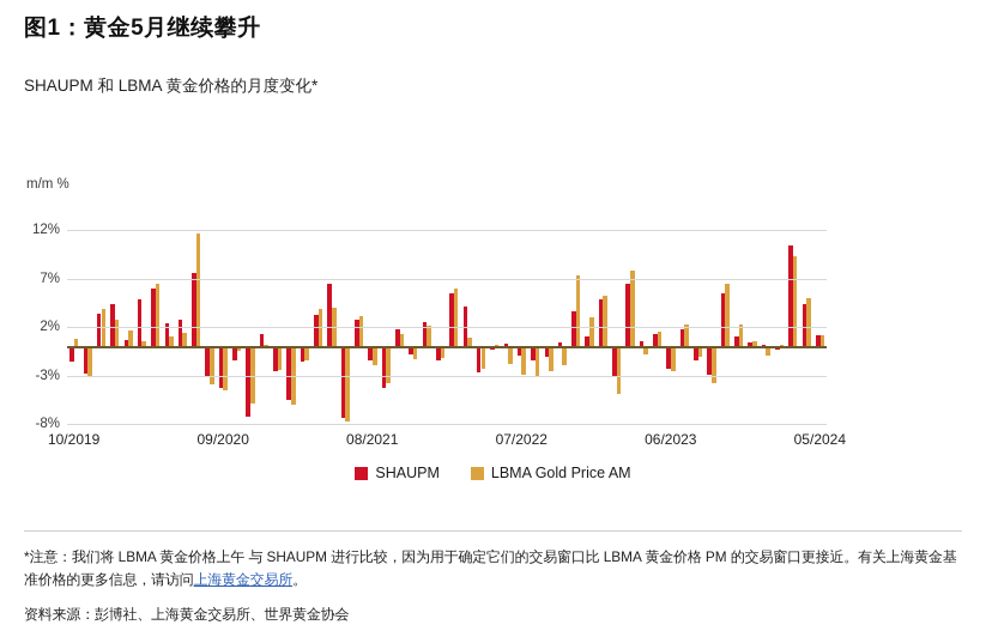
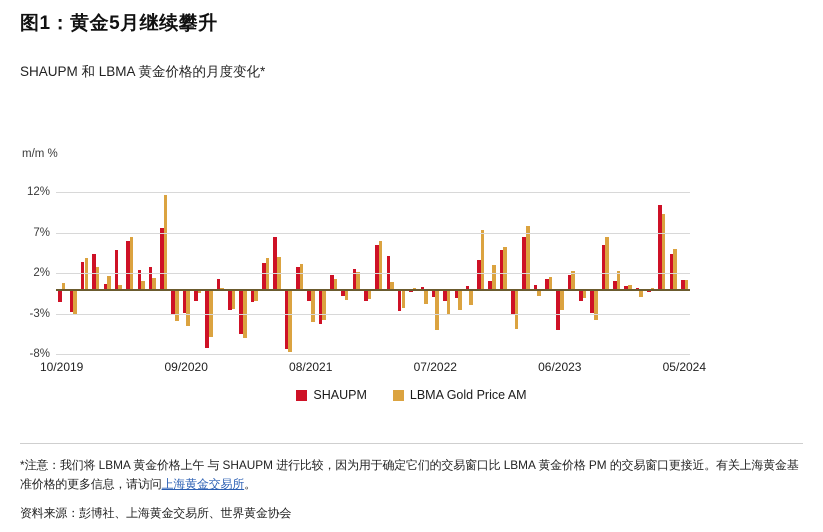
SHAUPM/09/2020: -4% -> -3%
LBMA Gold Price AM/08/2021: -2% -> -4%
LBMA Gold Price AM/07/2022: -3% -> -5%
SHAUPM/06/2023: -2% -> -5%
